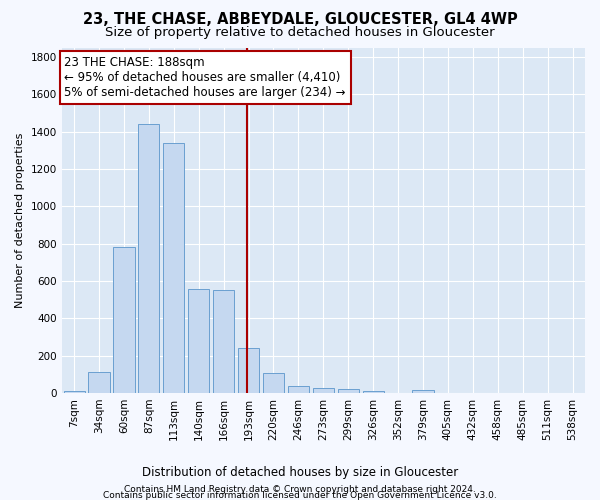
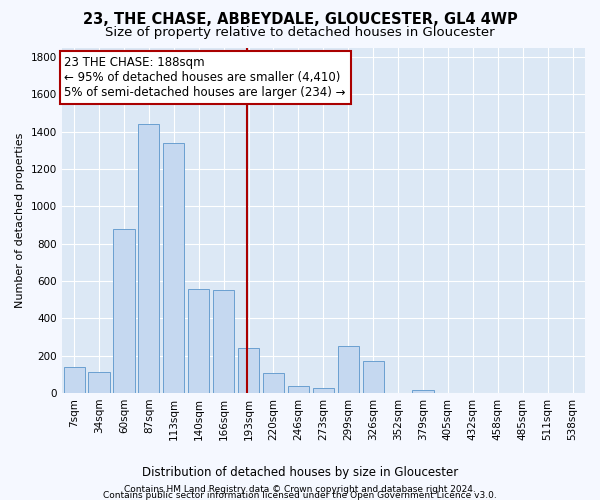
7sqm: 10 -> 140
60sqm: 780 -> 880
299sqm: 20 -> 250
326sqm: 10 -> 170
